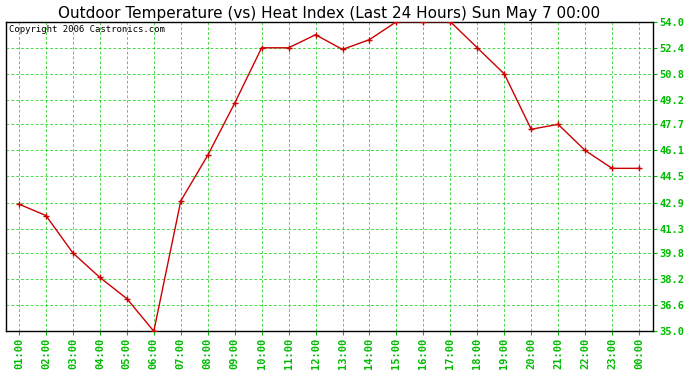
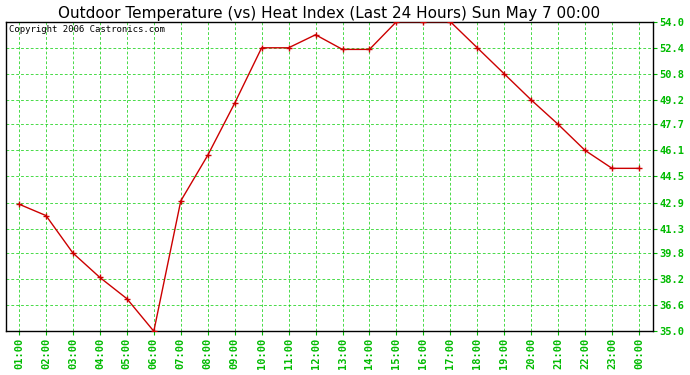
14:00: 52.9 -> 52.3
20:00: 47.4 -> 49.2
